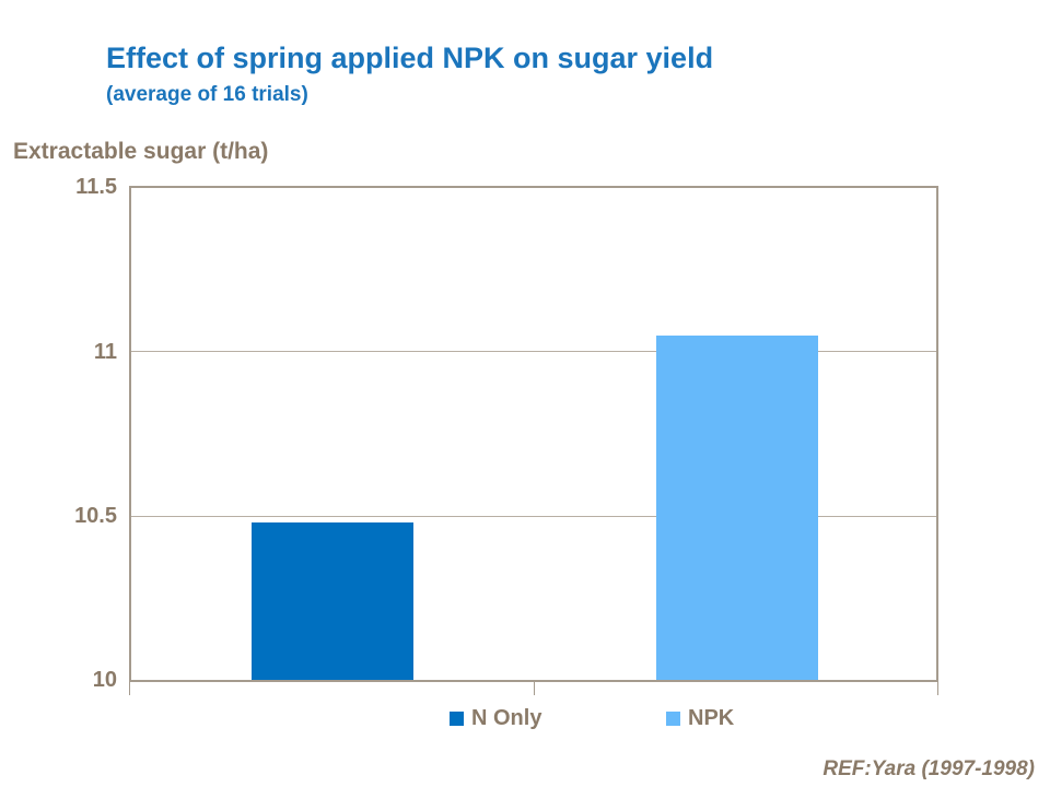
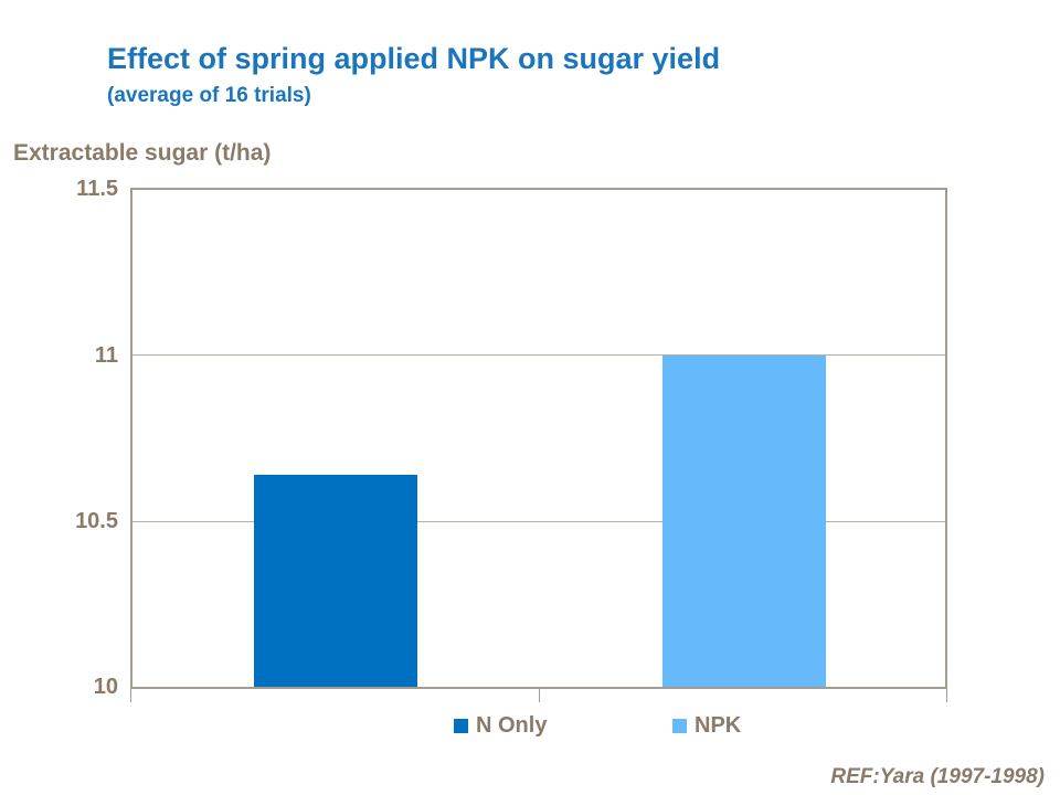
N Only: 10.48 -> 10.64
NPK: 11.05 -> 11.00
